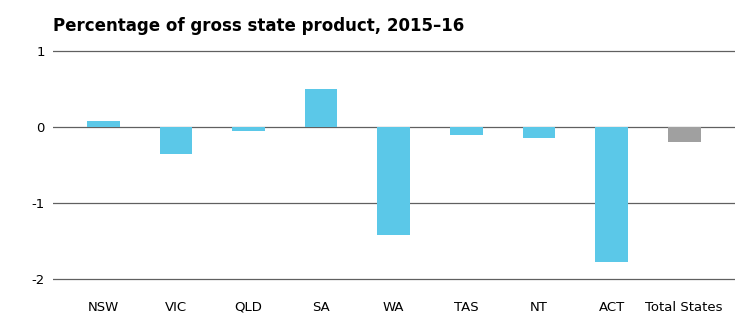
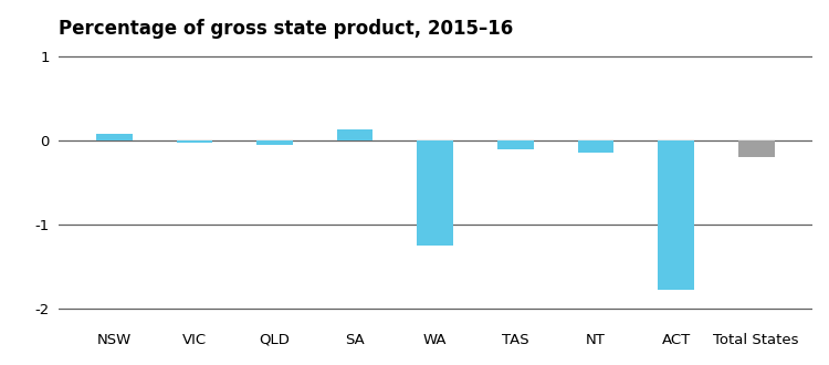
VIC: -0.36 -> -0.02
SA: 0.50 -> 0.13
WA: -1.42 -> -1.25
